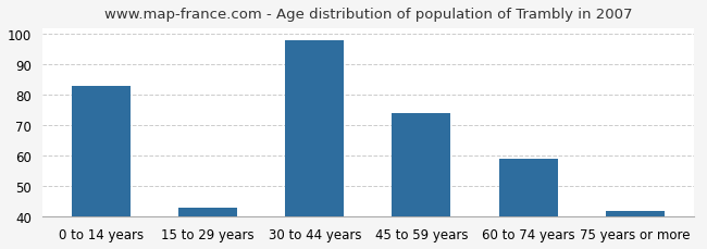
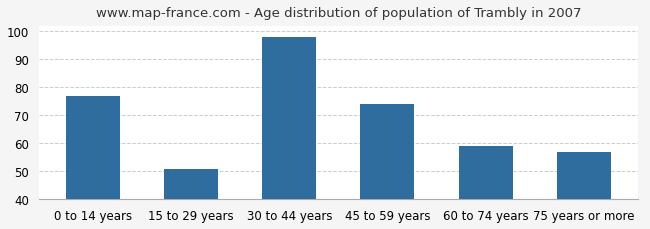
0 to 14 years: 83 -> 77
15 to 29 years: 43 -> 51
75 years or more: 42 -> 57
